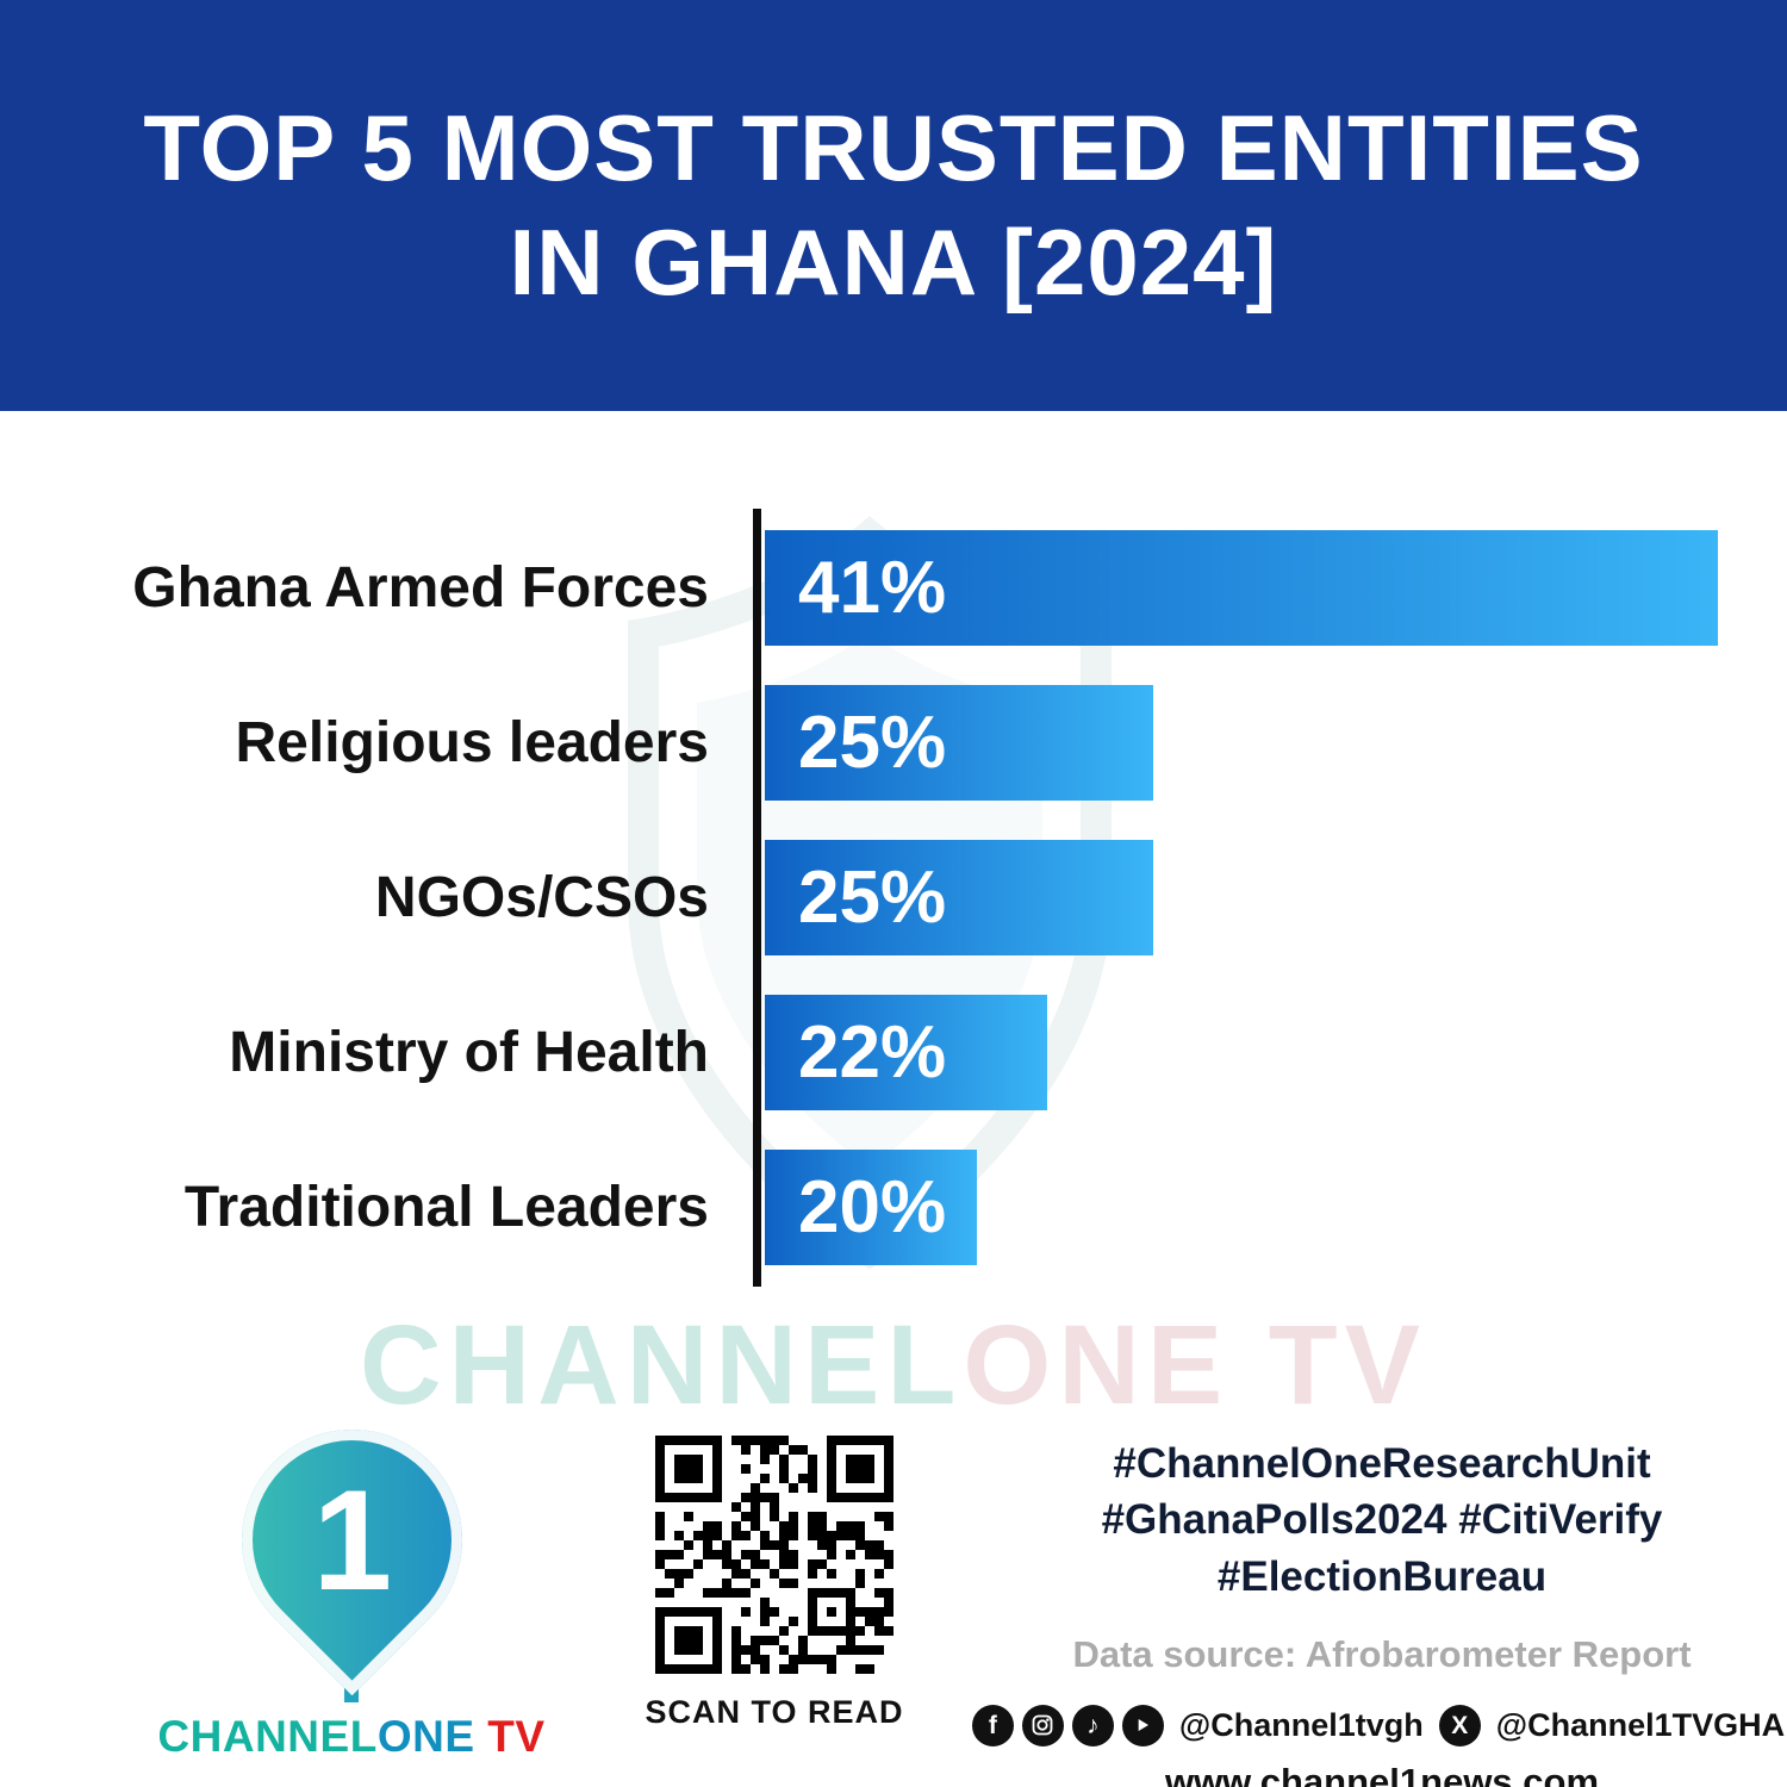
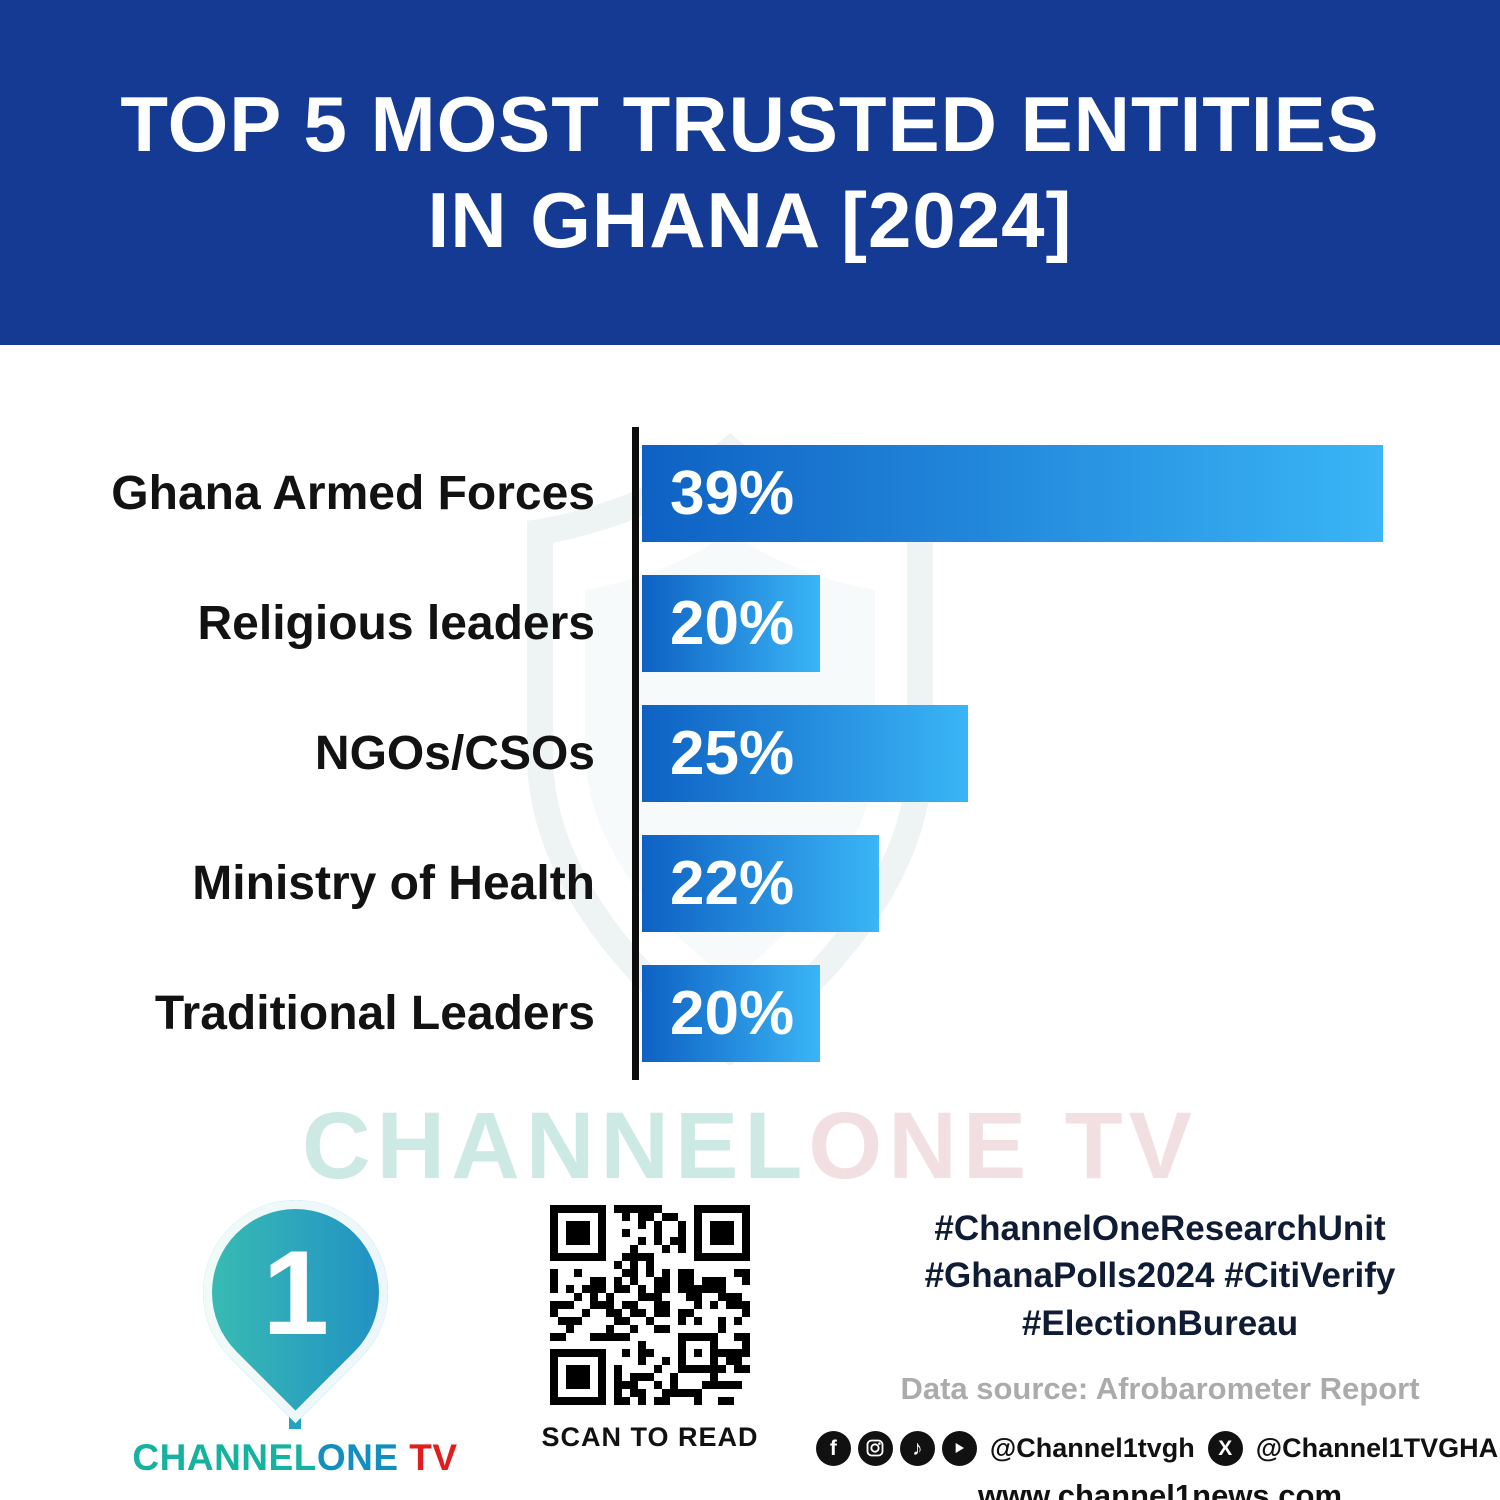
Ghana Armed Forces: 41% -> 39%
Religious leaders: 25% -> 20%
